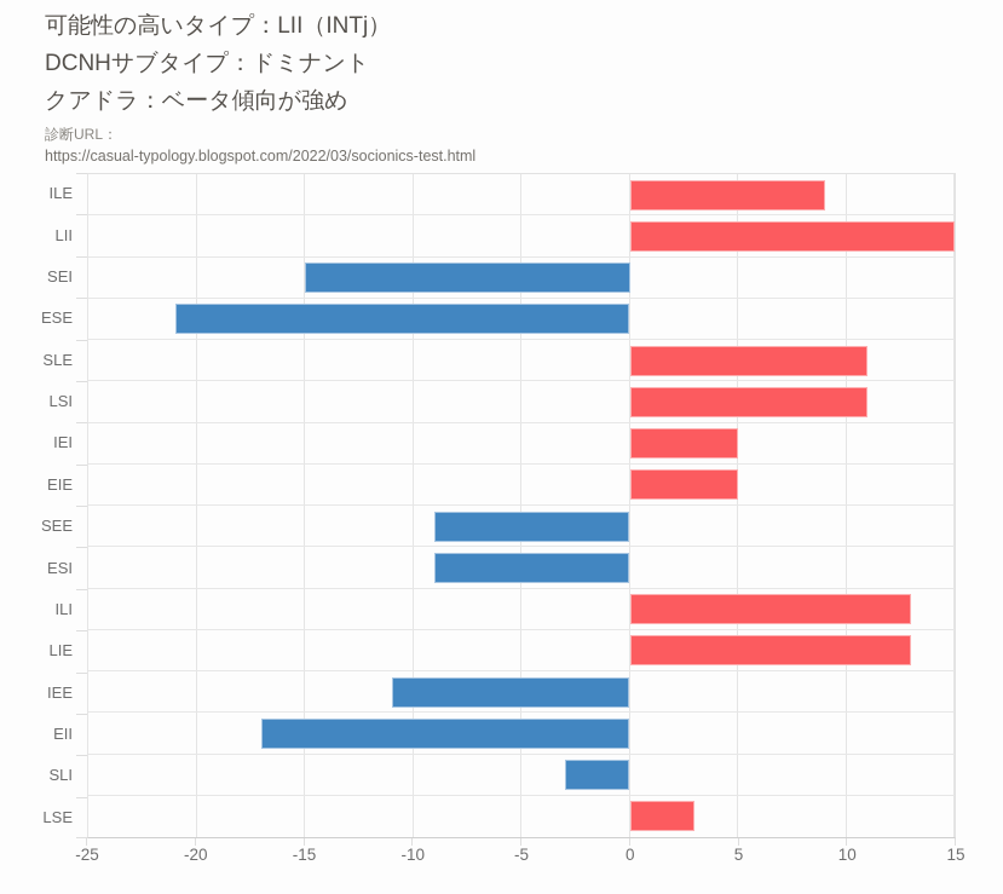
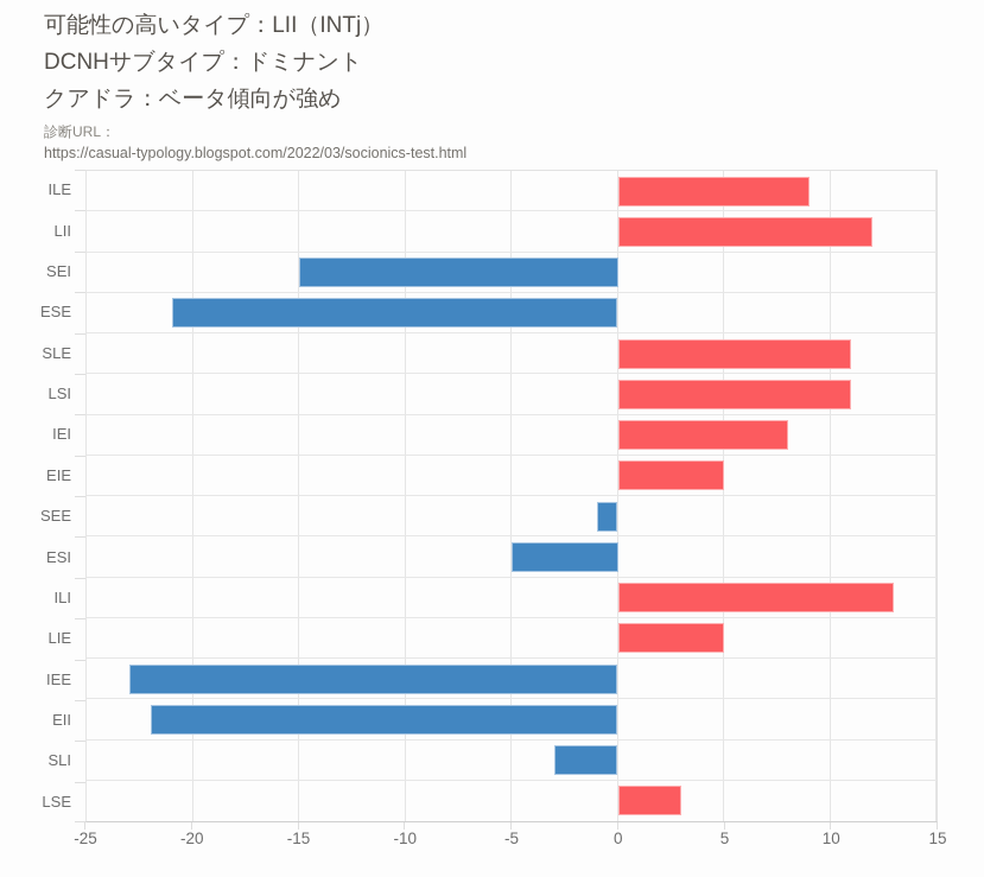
LII: 15 -> 12
IEI: 5 -> 8
SEE: -9 -> -1
ESI: -9 -> -5
LIE: 13 -> 5
IEE: -11 -> -23
EII: -17 -> -22
